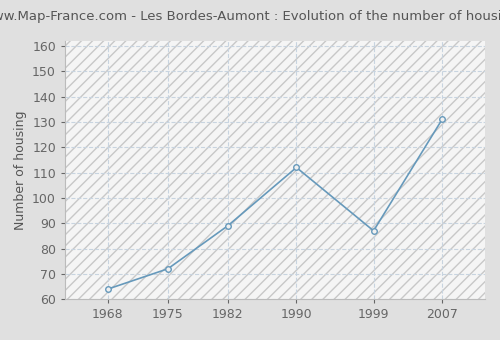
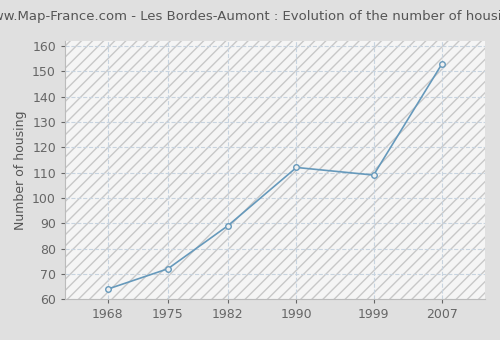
1999: 87 -> 109
2007: 131 -> 153
